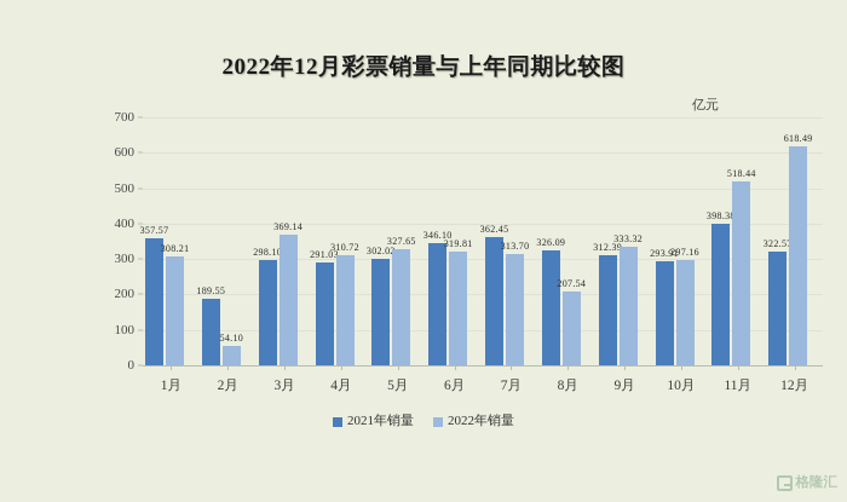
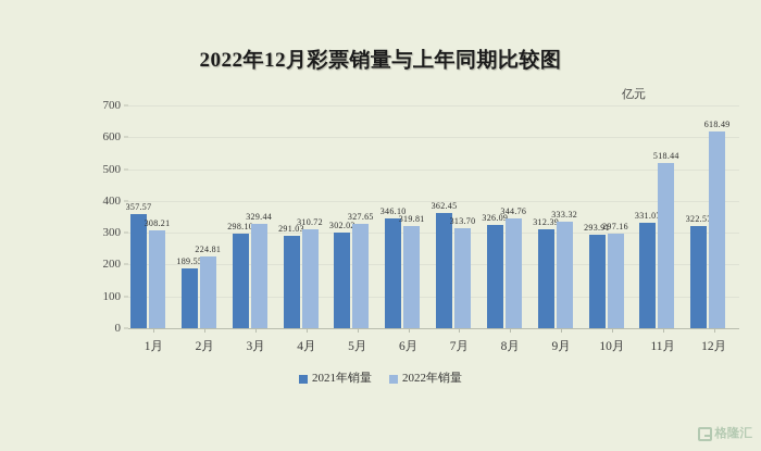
2022年销量/2月: 54.10 -> 224.81
2022年销量/3月: 369.14 -> 329.44
2022年销量/8月: 207.54 -> 344.76
2021年销量/11月: 398.38 -> 331.07
